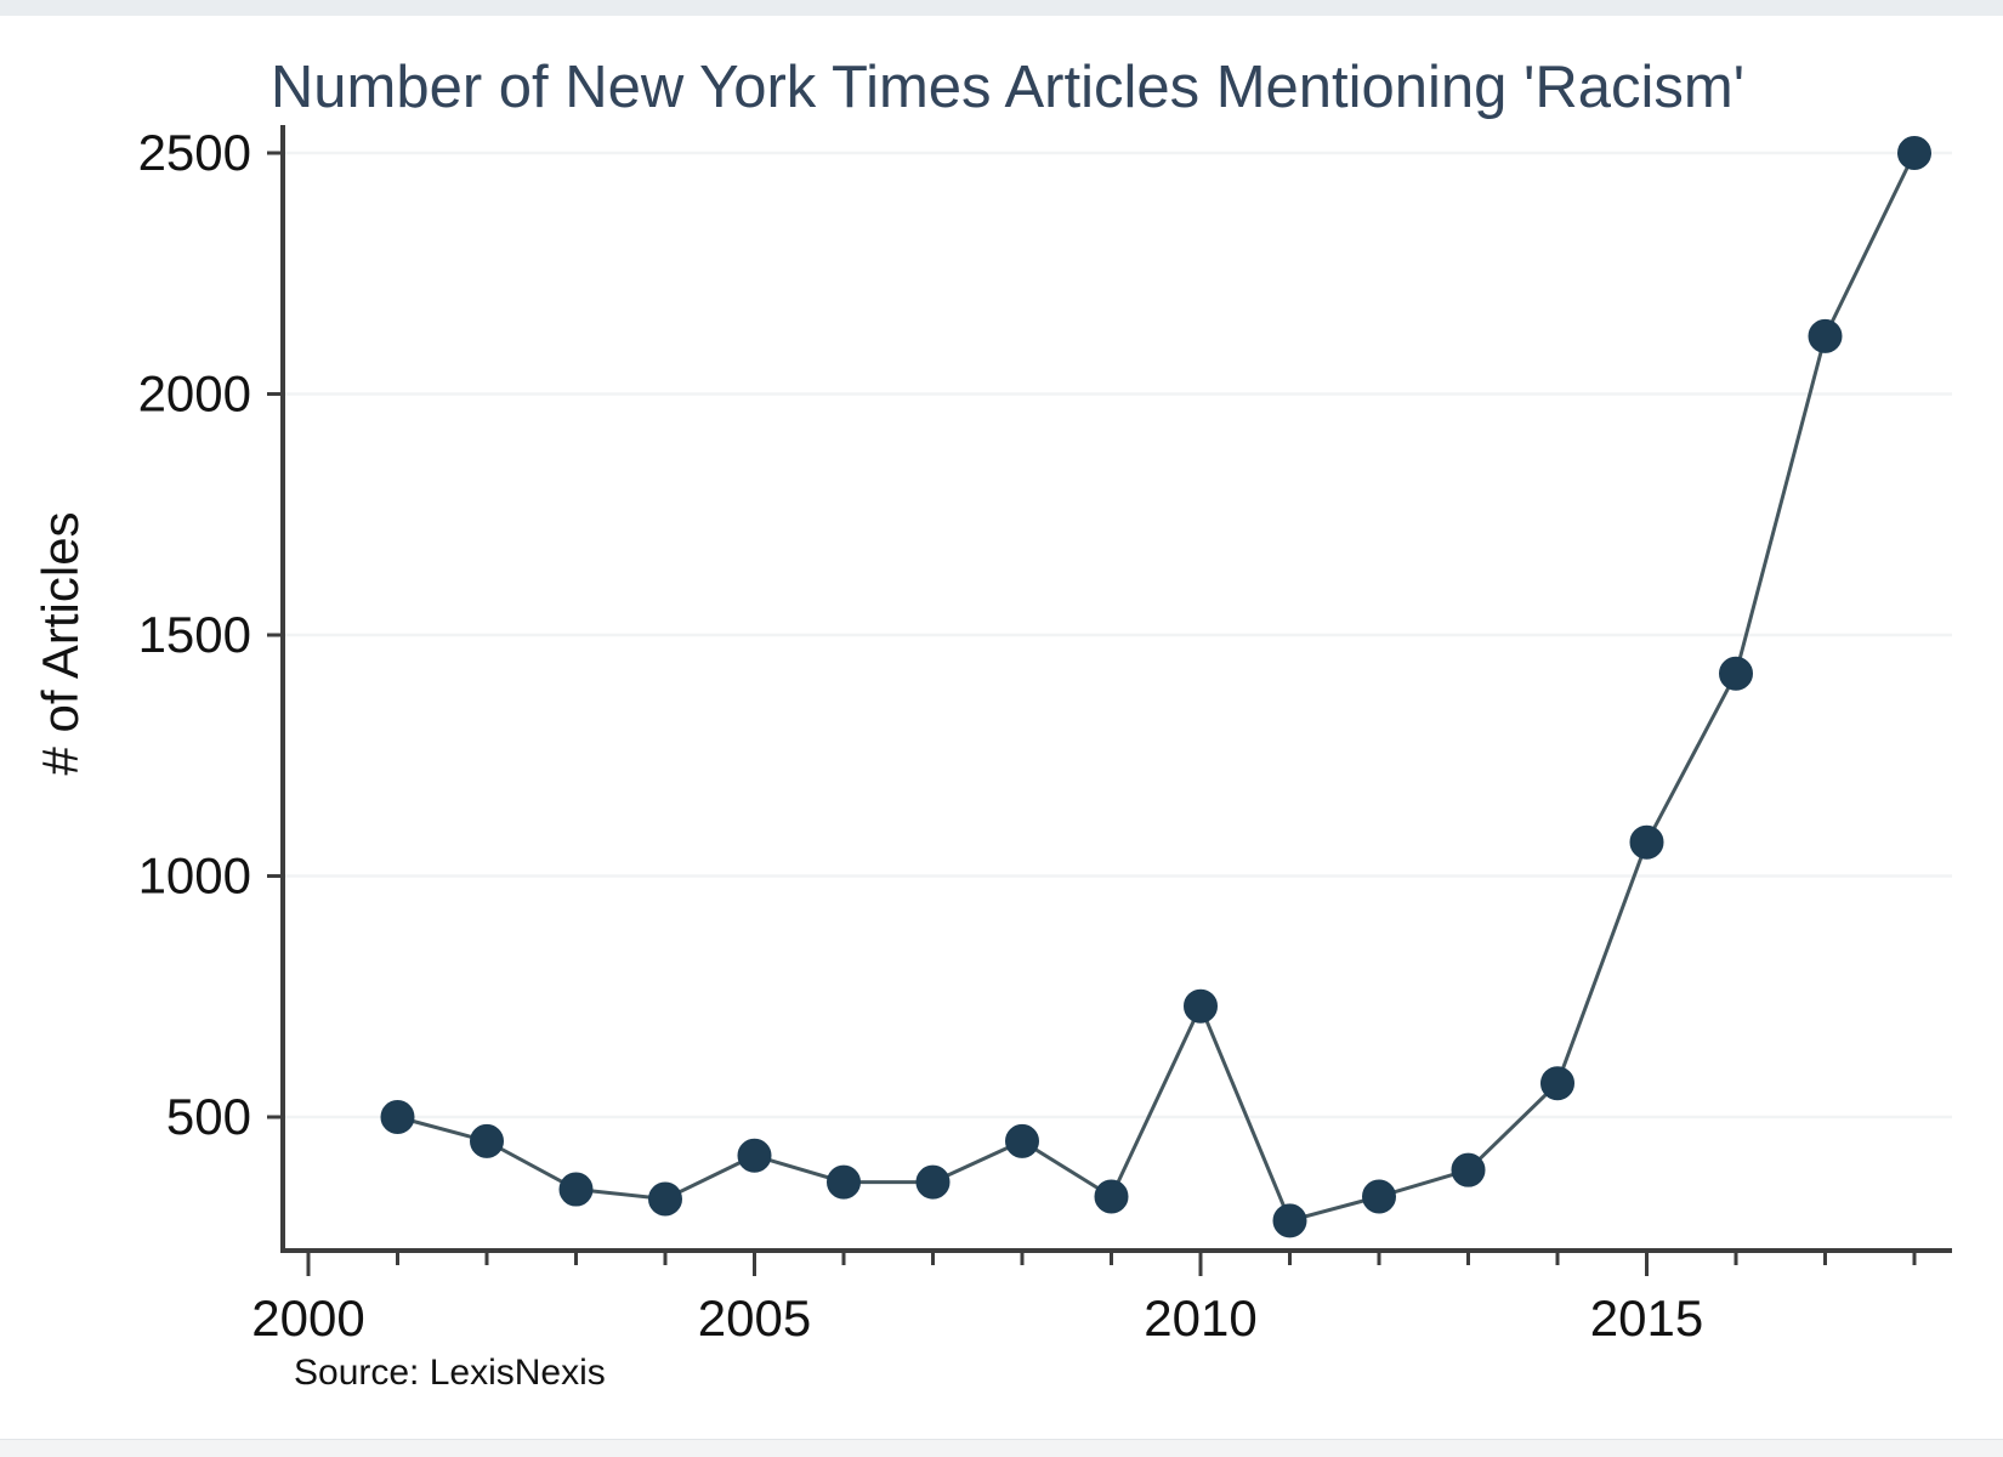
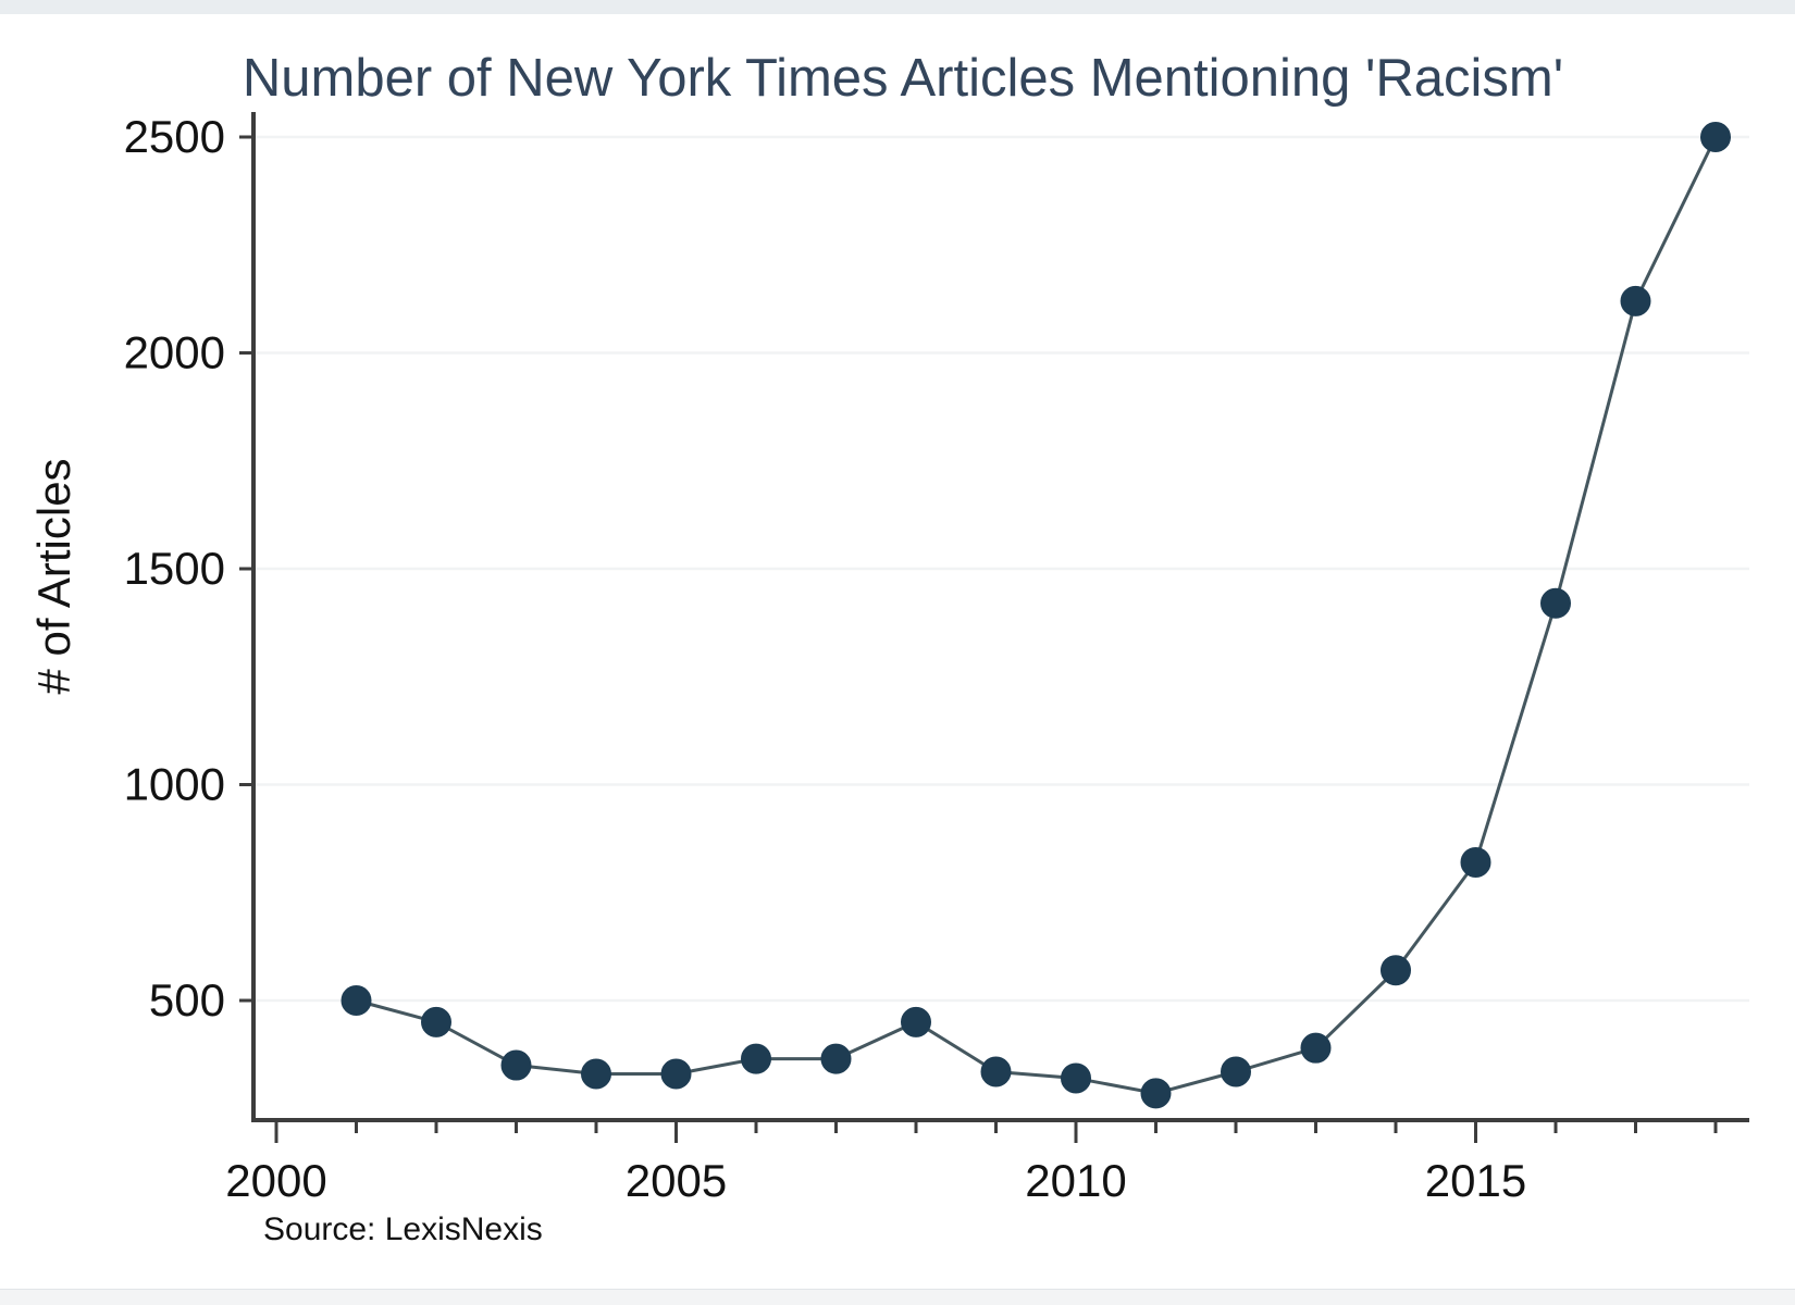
2005: 420 -> 330
2010: 730 -> 320
2015: 1070 -> 820
